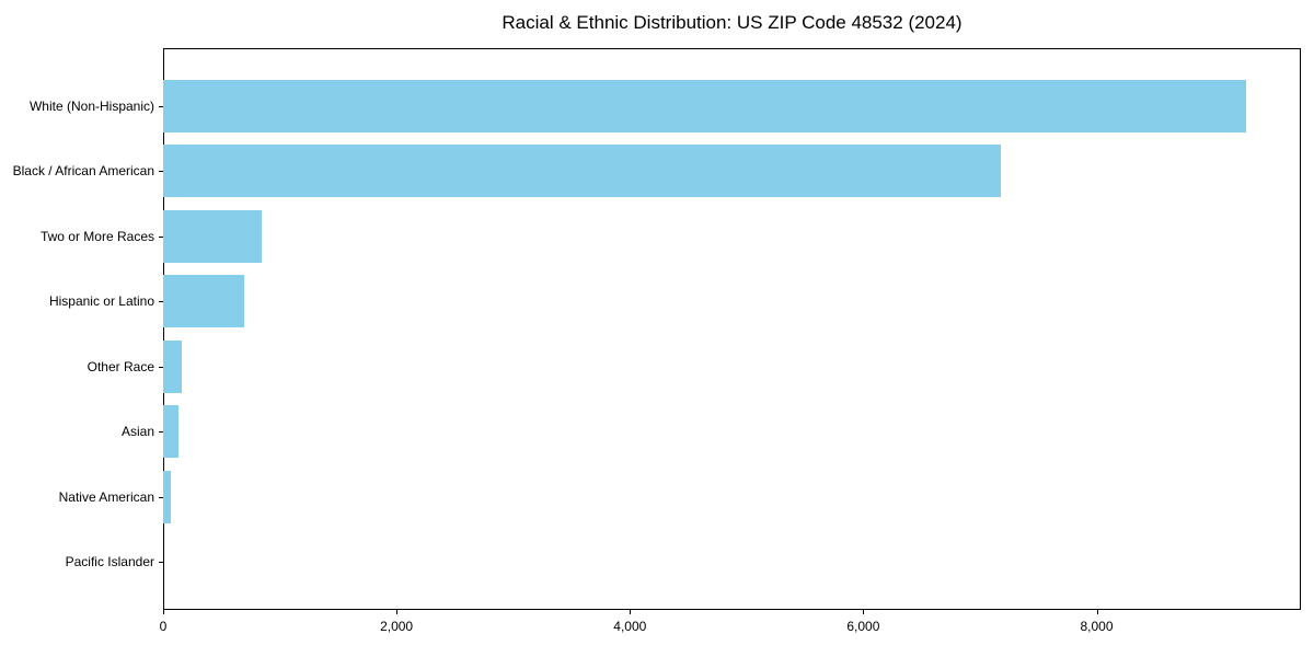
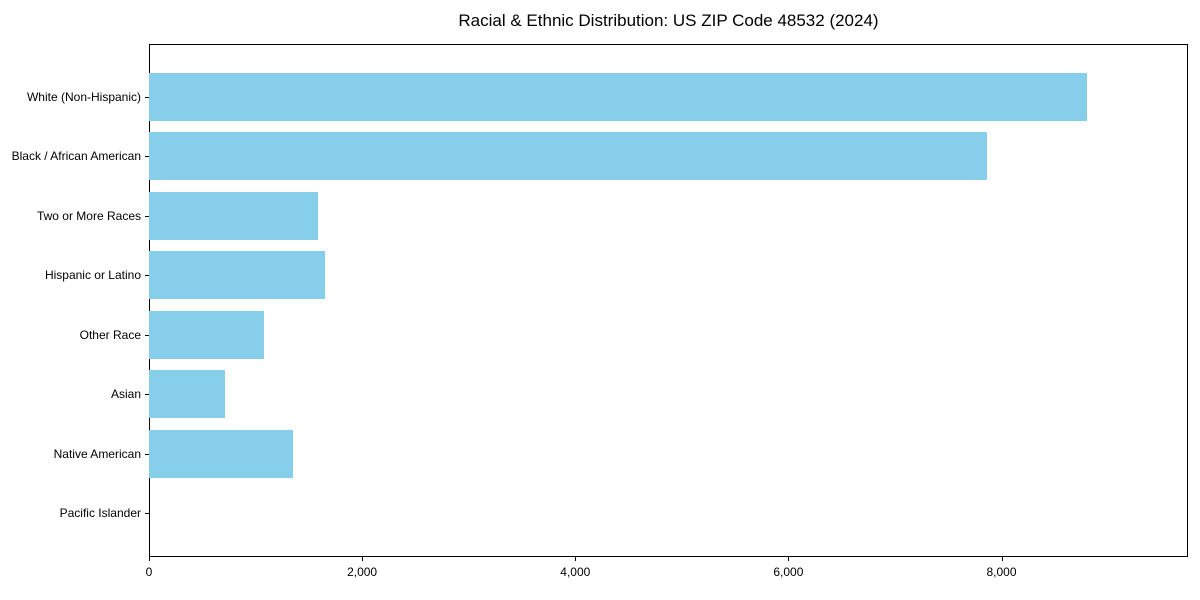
White (Non-Hispanic): 9280 -> 8800
Black / African American: 7180 -> 7860
Two or More Races: 840 -> 1590
Hispanic or Latino: 690 -> 1650
Other Race: 160 -> 1080
Asian: 130 -> 710
Native American: 60 -> 1350
